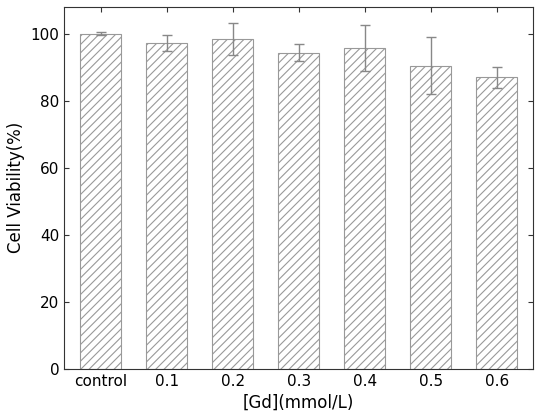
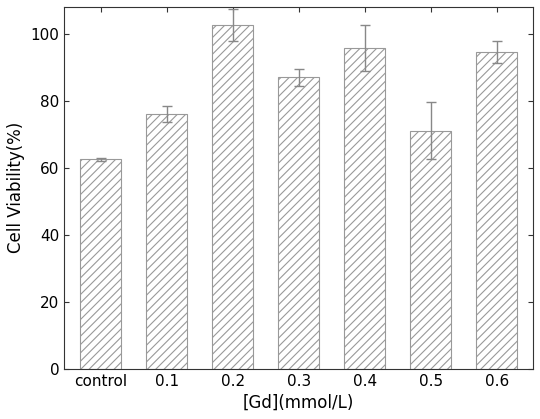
control: 100.0 -> 62.5
0.1: 97.2 -> 76.0
0.2: 98.5 -> 102.5
0.3: 94.3 -> 87.0
0.5: 90.5 -> 71.0
0.6: 87.0 -> 94.5
